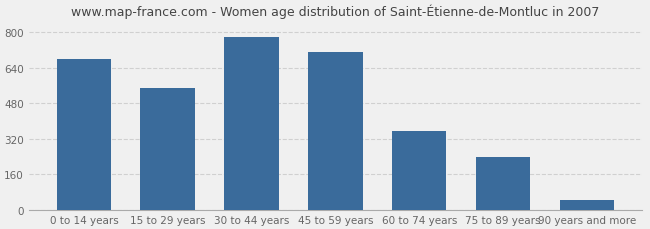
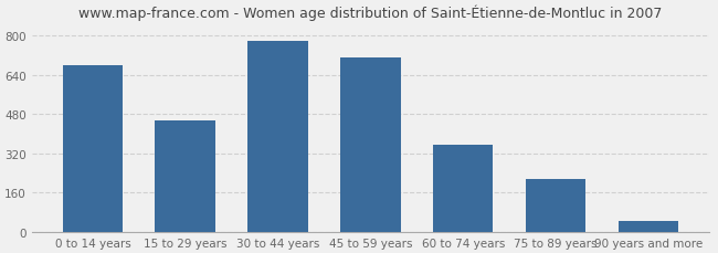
15 to 29 years: 550 -> 455
75 to 89 years: 240 -> 215
